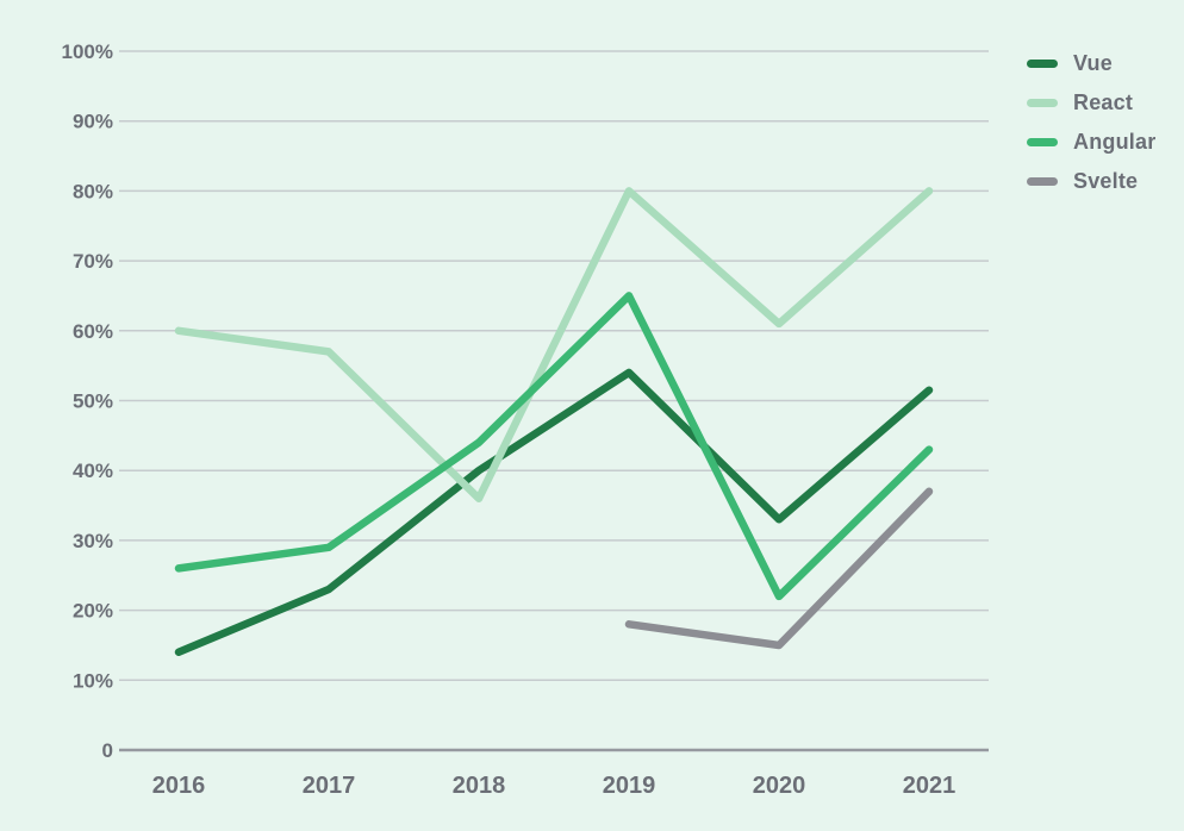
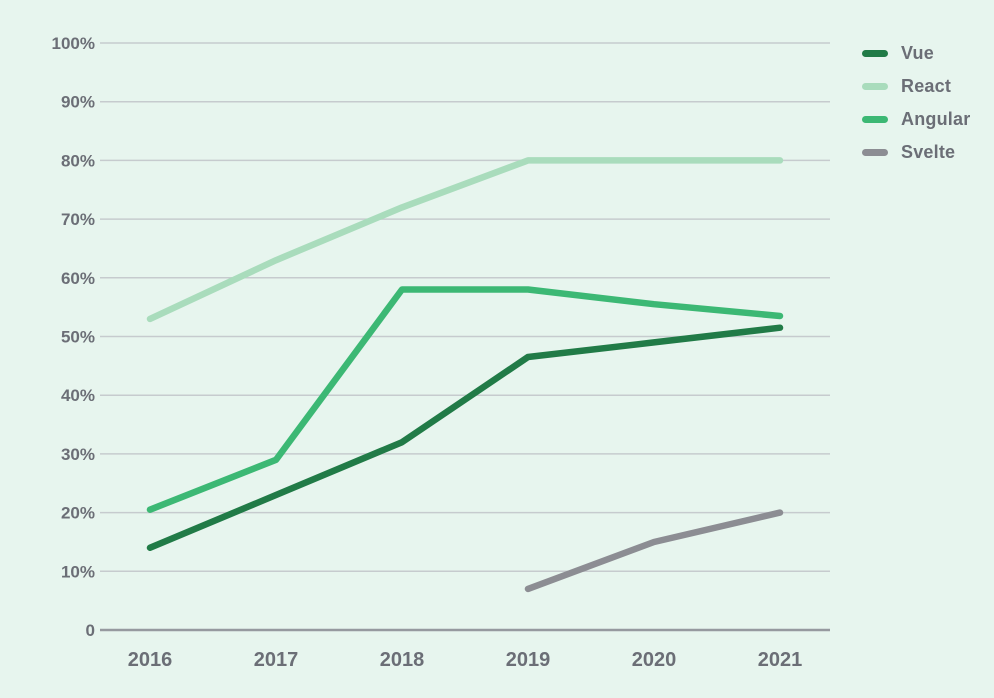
React/2016: 60% -> 53%
Angular/2016: 26% -> 20%
React/2017: 57% -> 63%
Vue/2018: 40% -> 32%
React/2018: 36% -> 72%
Angular/2018: 44% -> 58%
Vue/2019: 54% -> 46%
Angular/2019: 65% -> 58%
Svelte/2019: 18% -> 7%
Vue/2020: 33% -> 49%
React/2020: 61% -> 80%
Angular/2020: 22% -> 56%
Angular/2021: 43% -> 54%
Svelte/2021: 37% -> 20%
